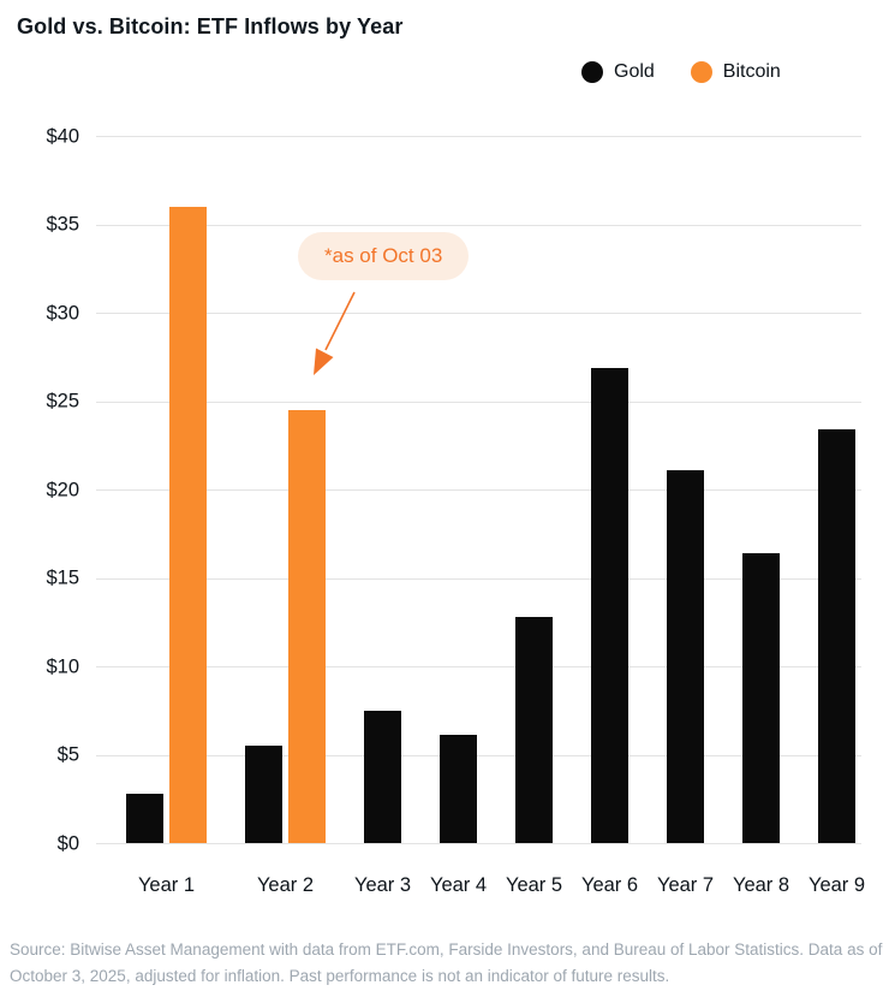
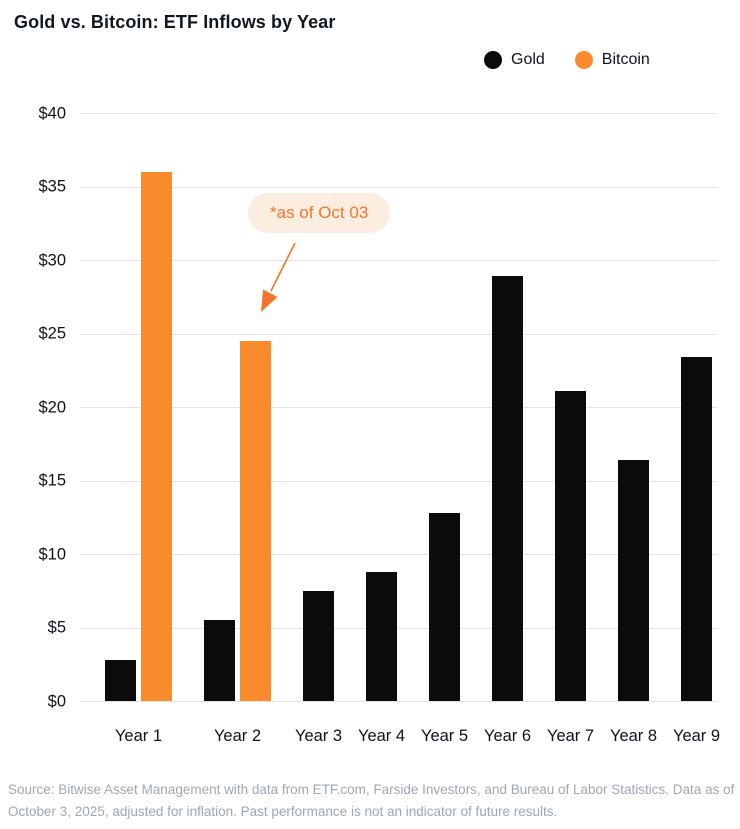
Gold/Year 4: $6.1 -> $8.8
Gold/Year 6: $26.9 -> $28.9
